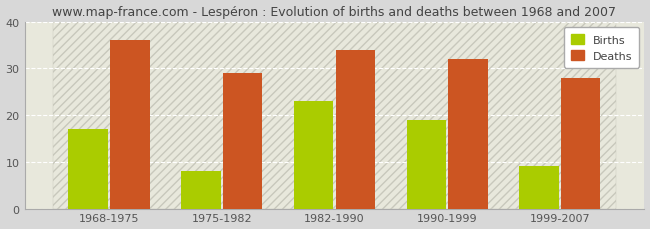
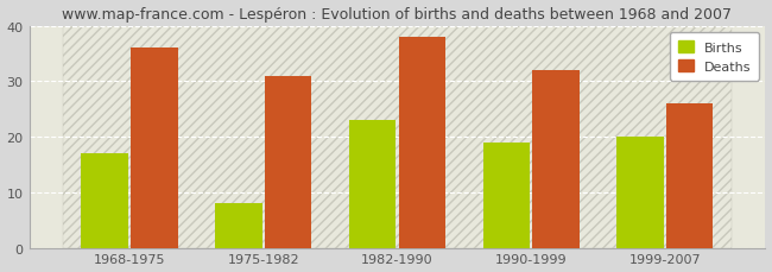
Deaths/1975-1982: 29 -> 31
Deaths/1982-1990: 34 -> 38
Births/1999-2007: 9 -> 20
Deaths/1999-2007: 28 -> 26
